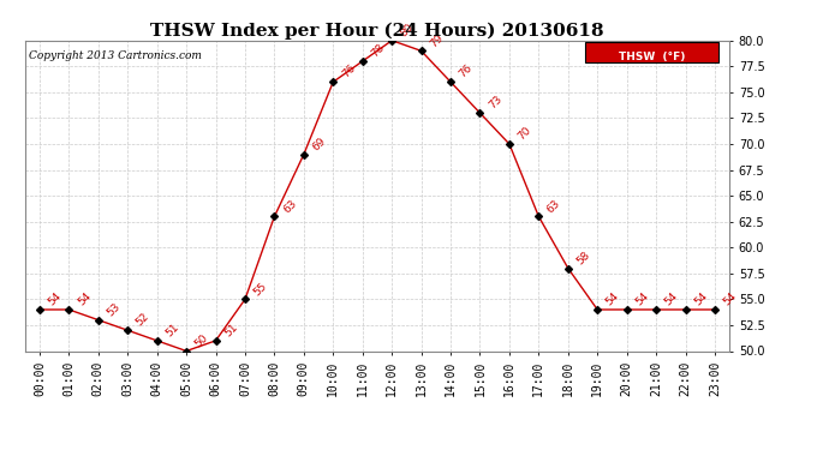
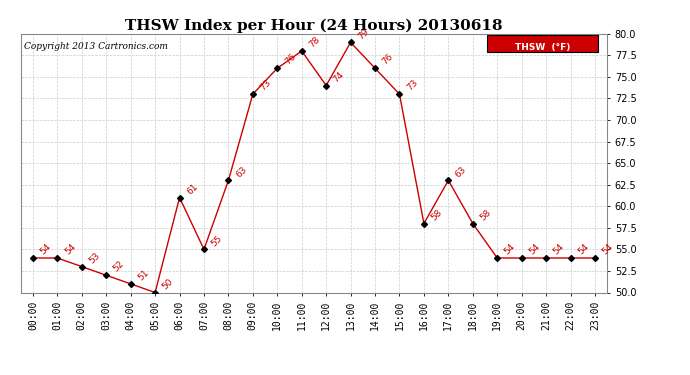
06:00: 51 -> 61
09:00: 69 -> 73
12:00: 80 -> 74
16:00: 70 -> 58
